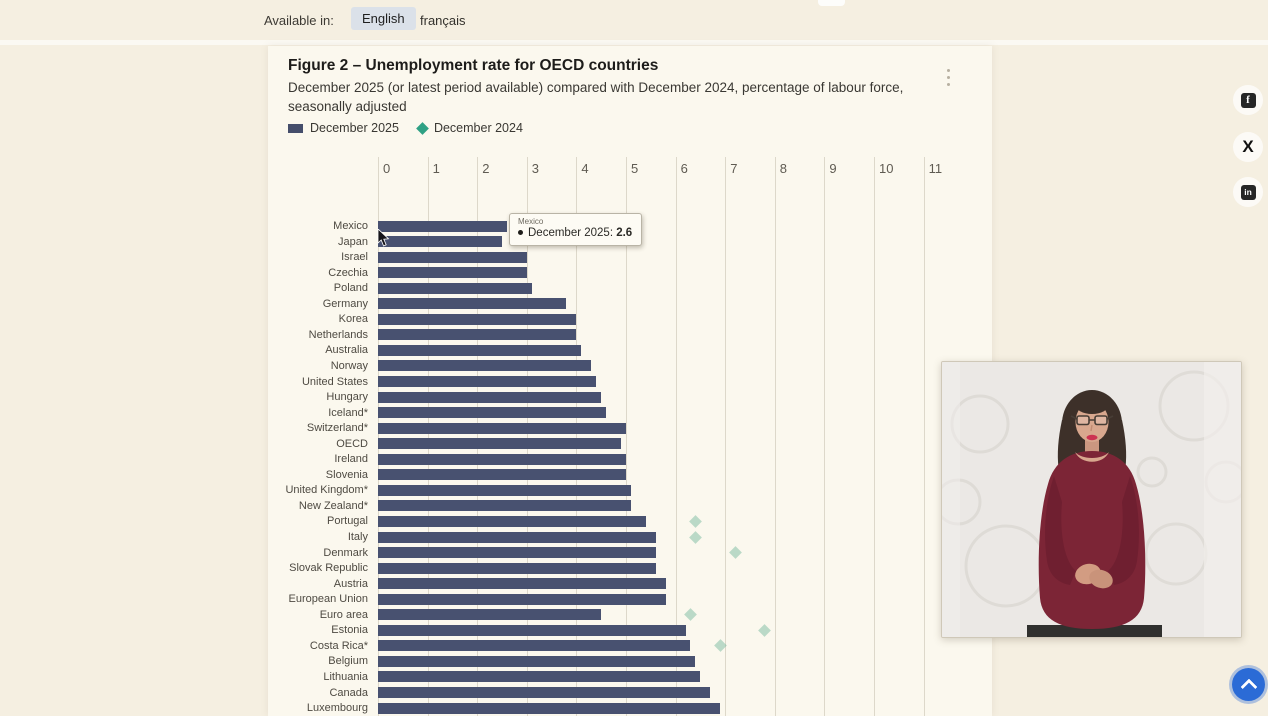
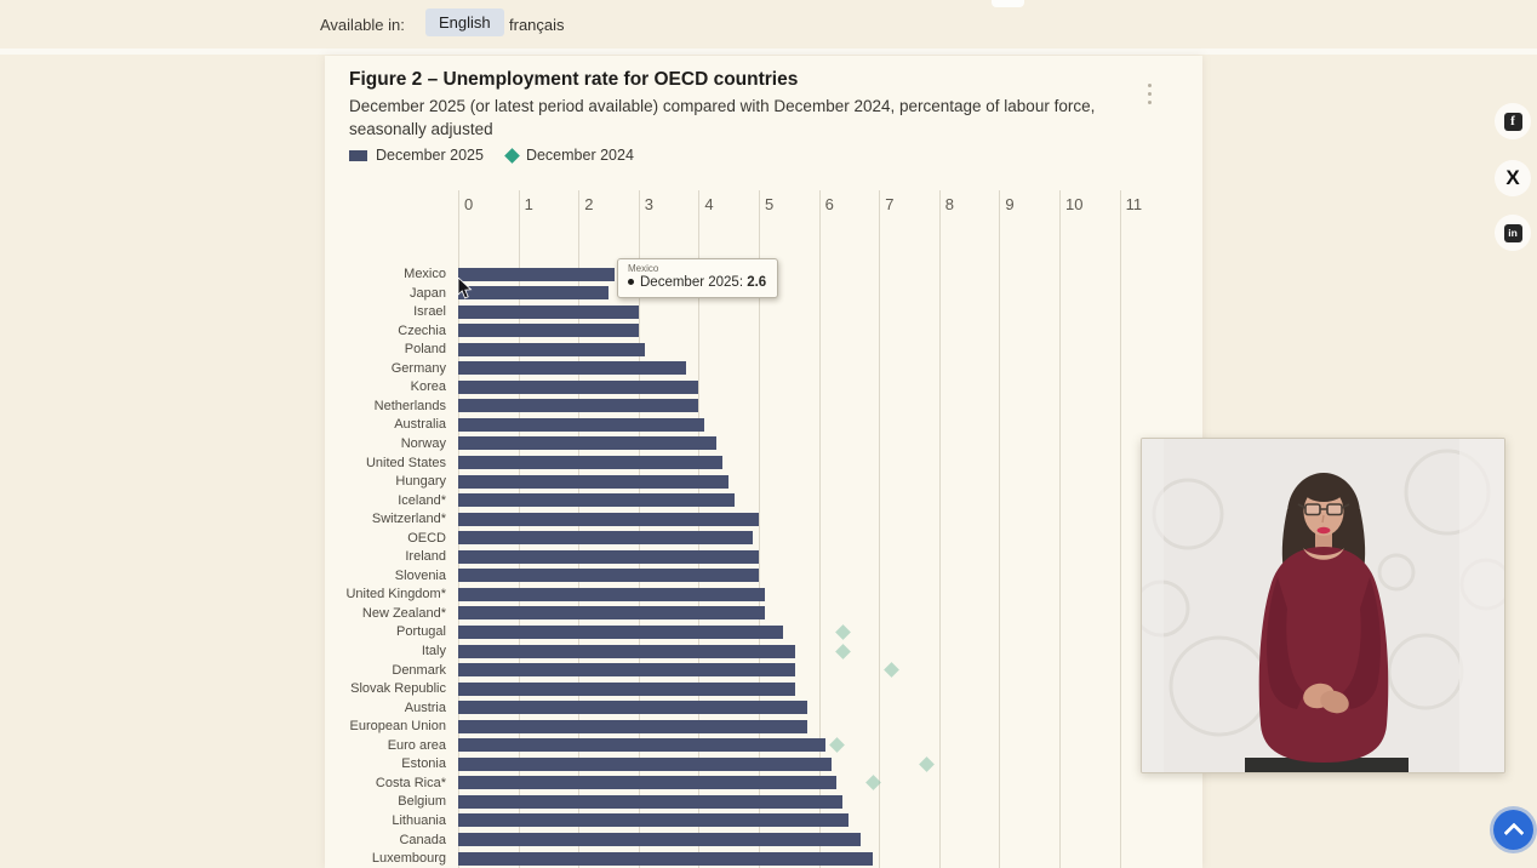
December 2025/Euro area: 4.5 -> 6.1
